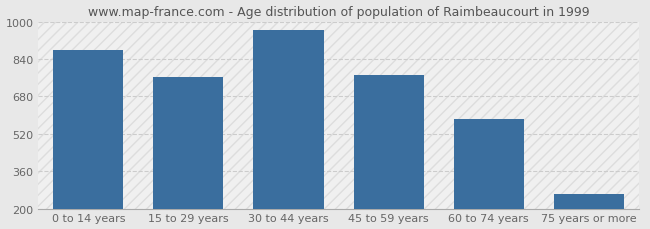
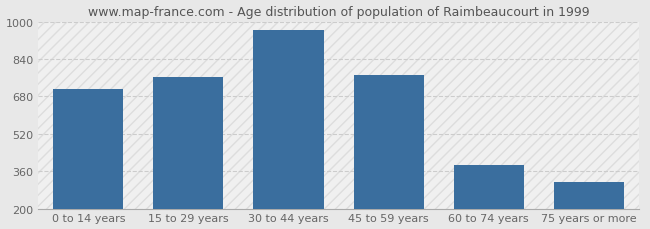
0 to 14 years: 878 -> 710
60 to 74 years: 582 -> 385
75 years or more: 264 -> 315
